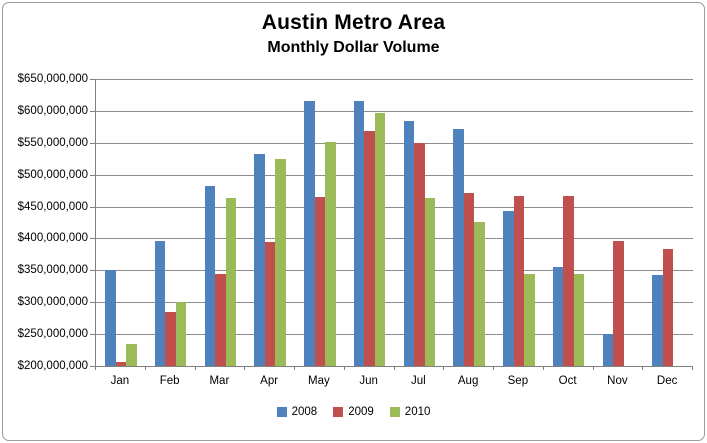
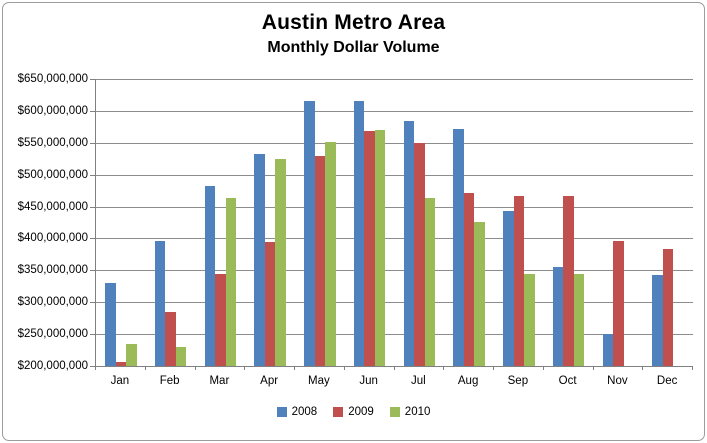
2008/Jan: $350000000 -> $330000000
2010/Feb: $300000000 -> $230000000
2009/May: $460000000 -> $530000000
2010/Jun: $600000000 -> $570000000
